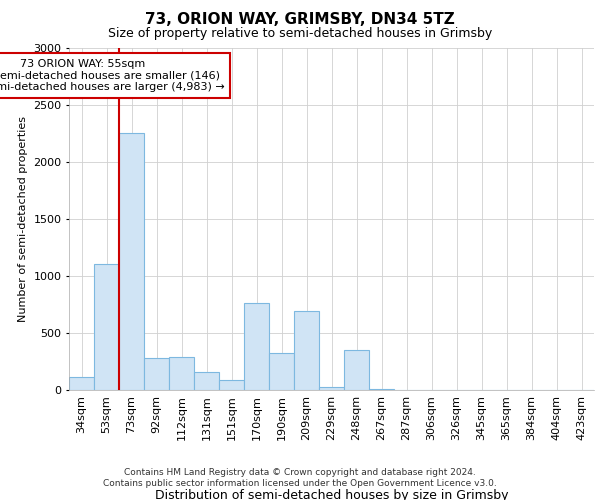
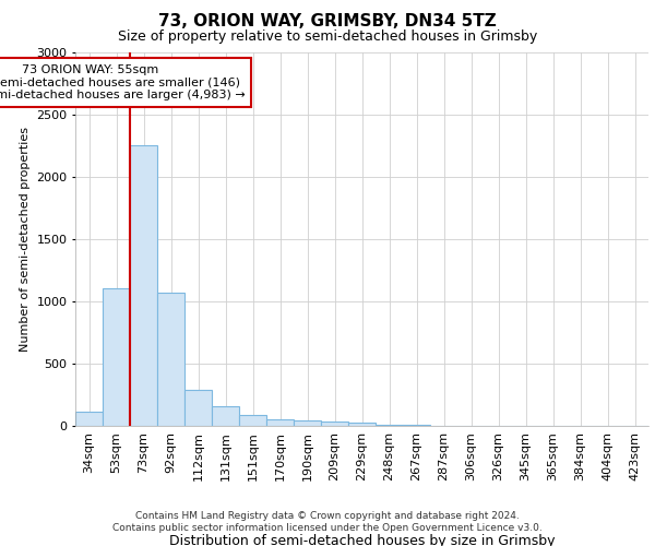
92sqm: 280 -> 1070
170sqm: 760 -> 60
190sqm: 320 -> 40
209sqm: 690 -> 40
248sqm: 350 -> 10
